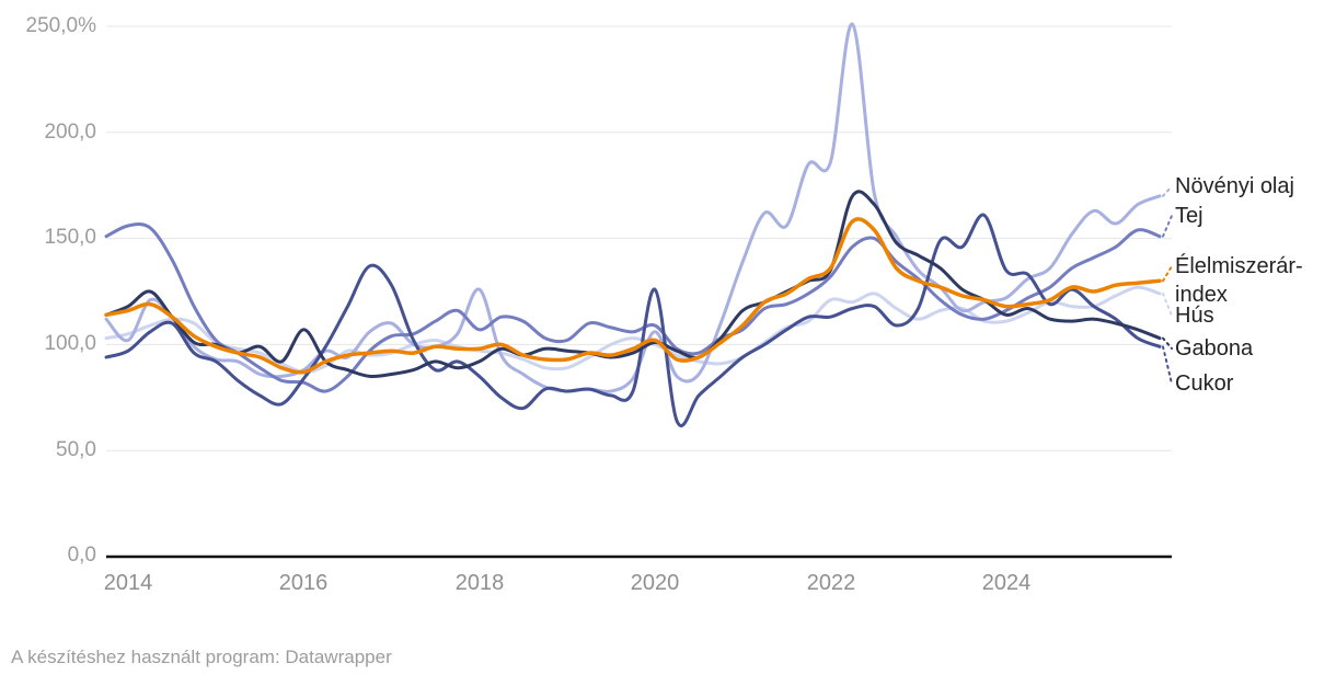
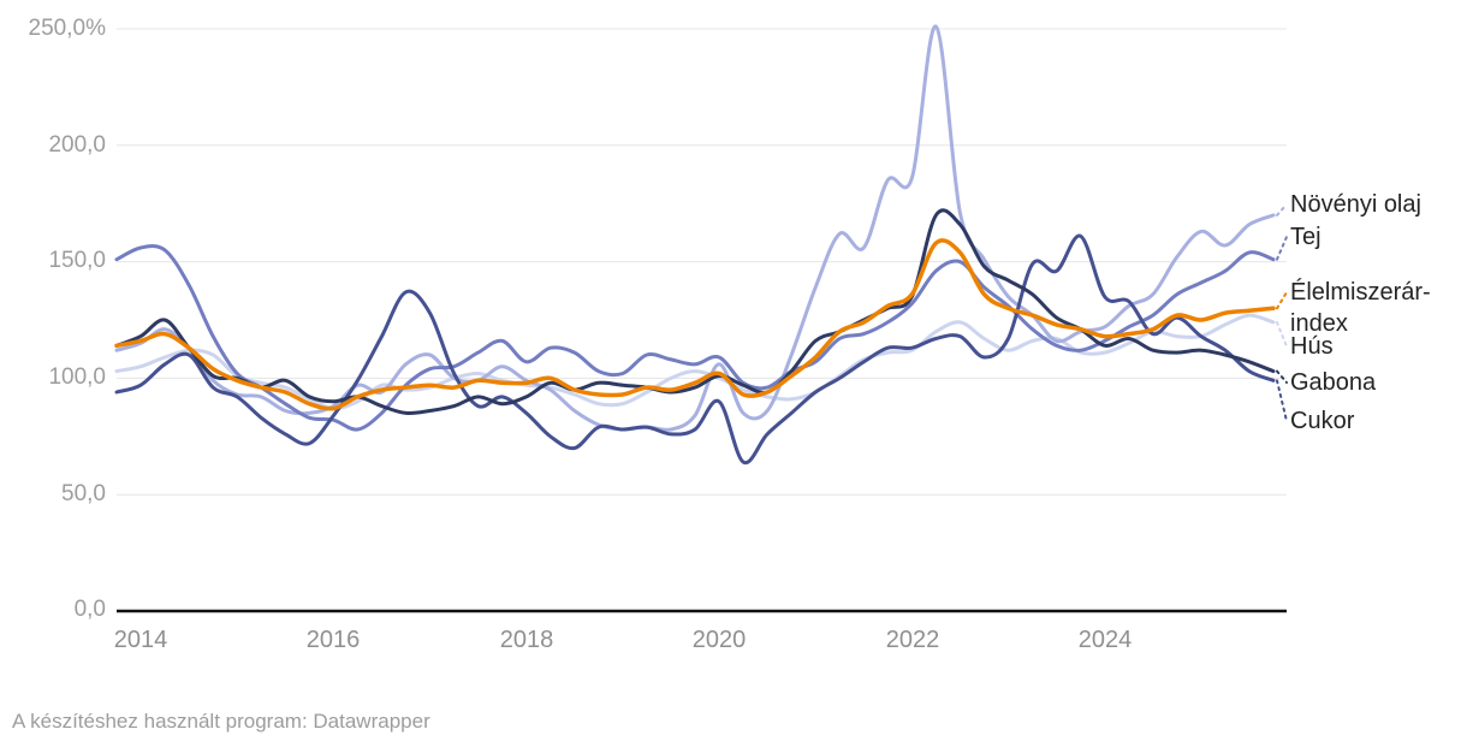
Növényi olaj/2014: 102% -> 115%
Gabona/2016: 107% -> 90%
Növényi olaj/2018: 126% -> 99%
Cukor/2020: 126% -> 90%
Hús/2022: 121% -> 112%
